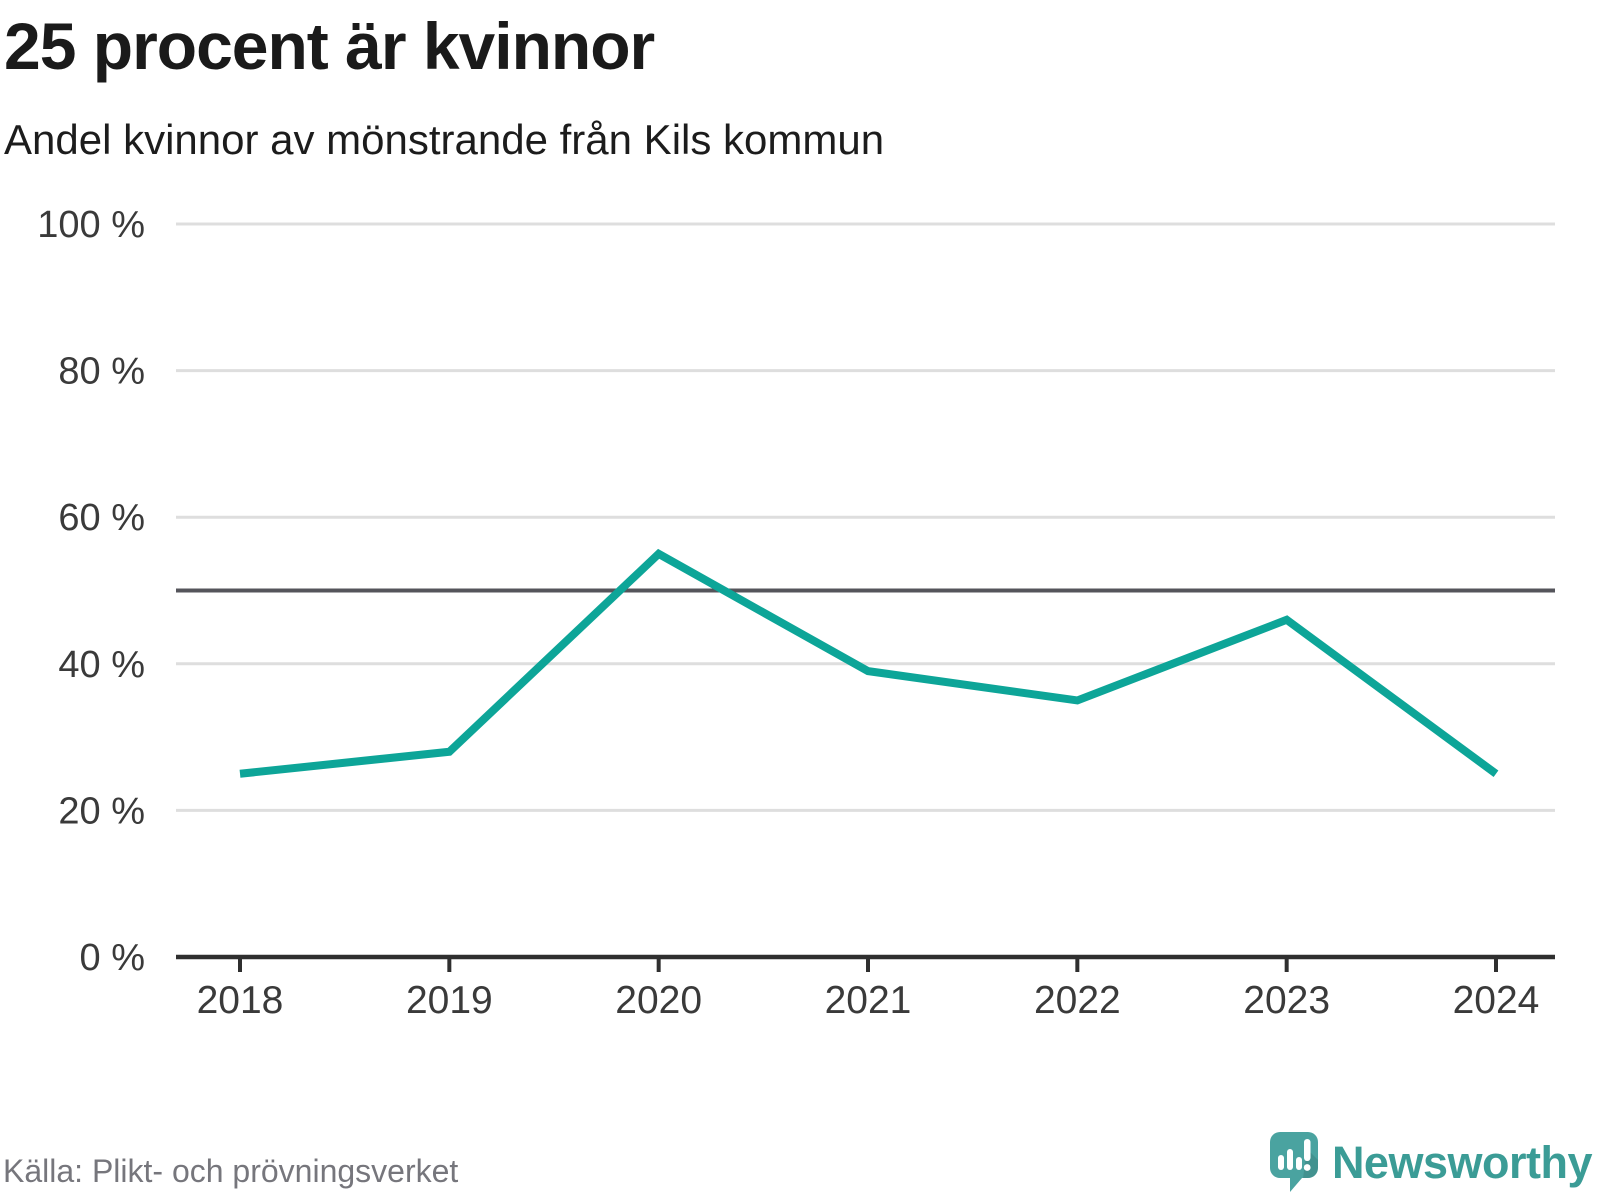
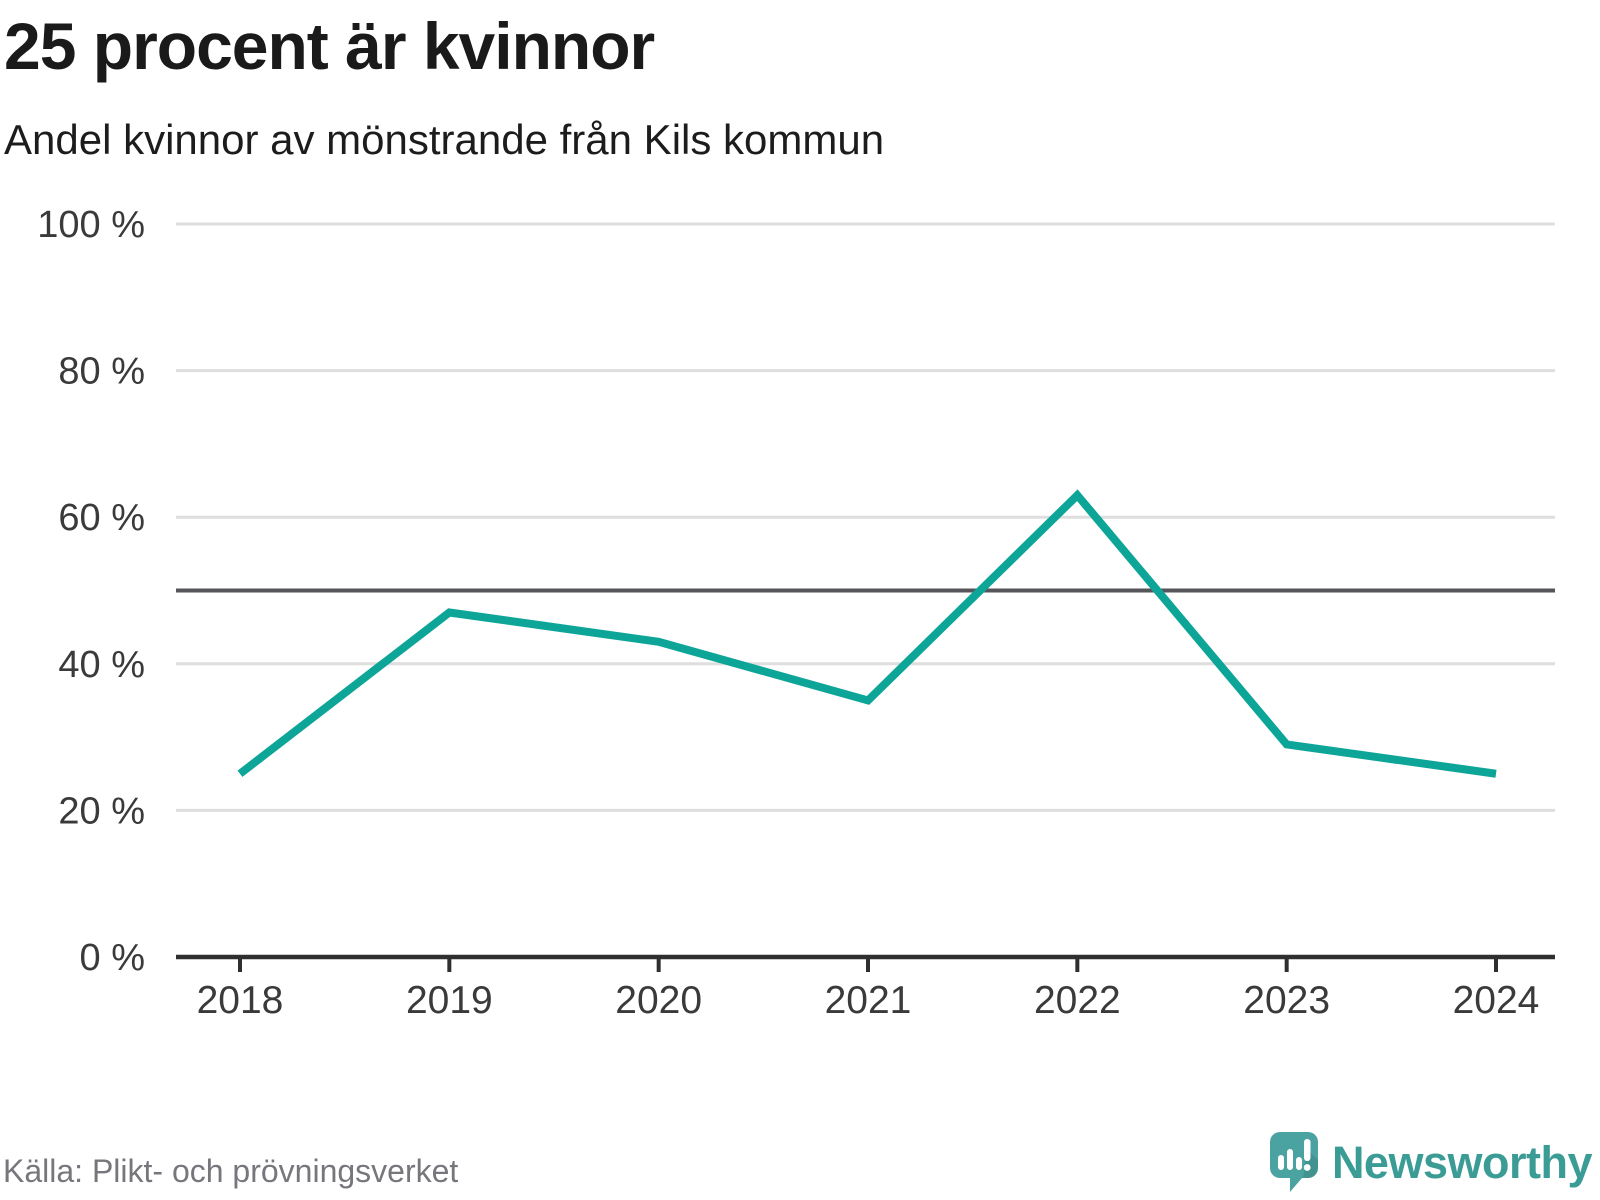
2019: 28% -> 47%
2020: 55% -> 43%
2021: 39% -> 35%
2022: 35% -> 63%
2023: 46% -> 29%
